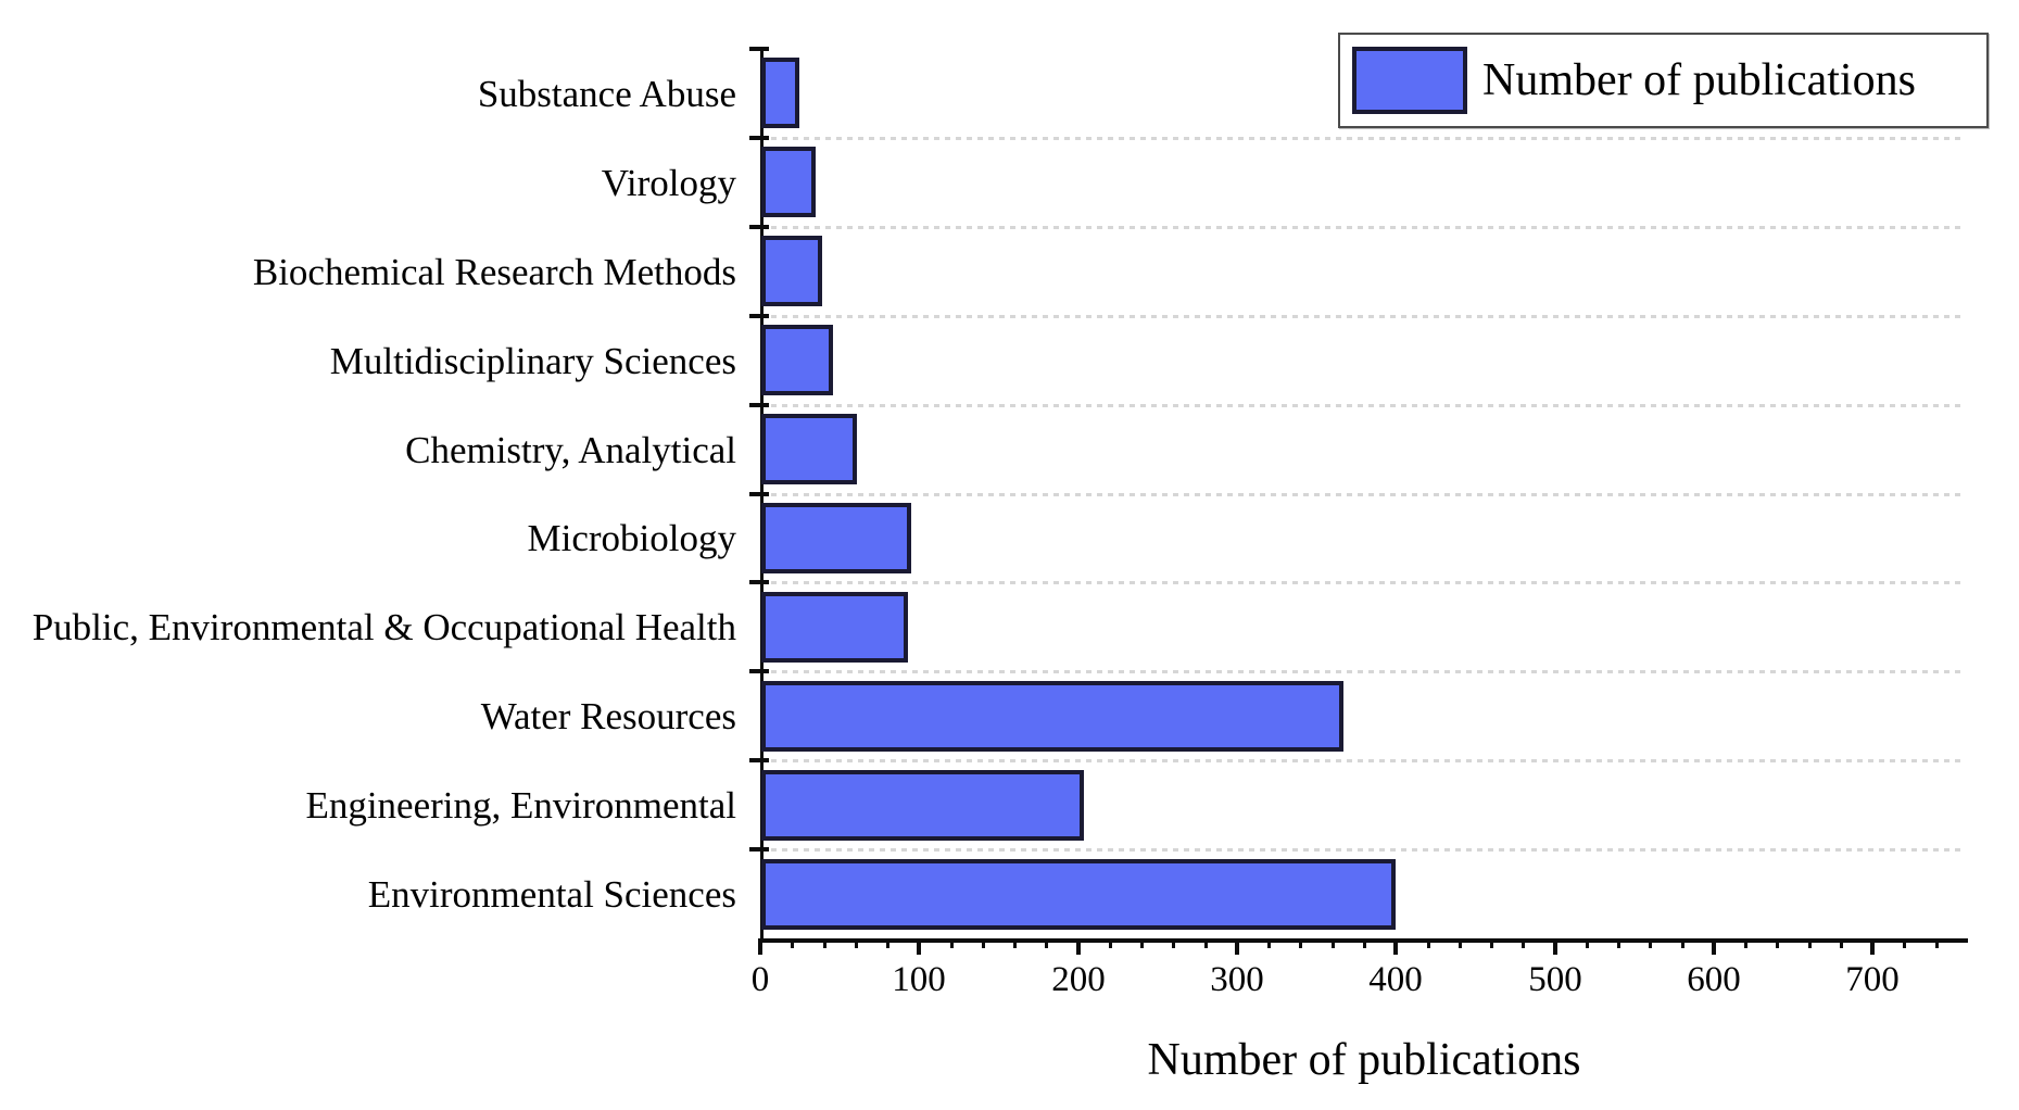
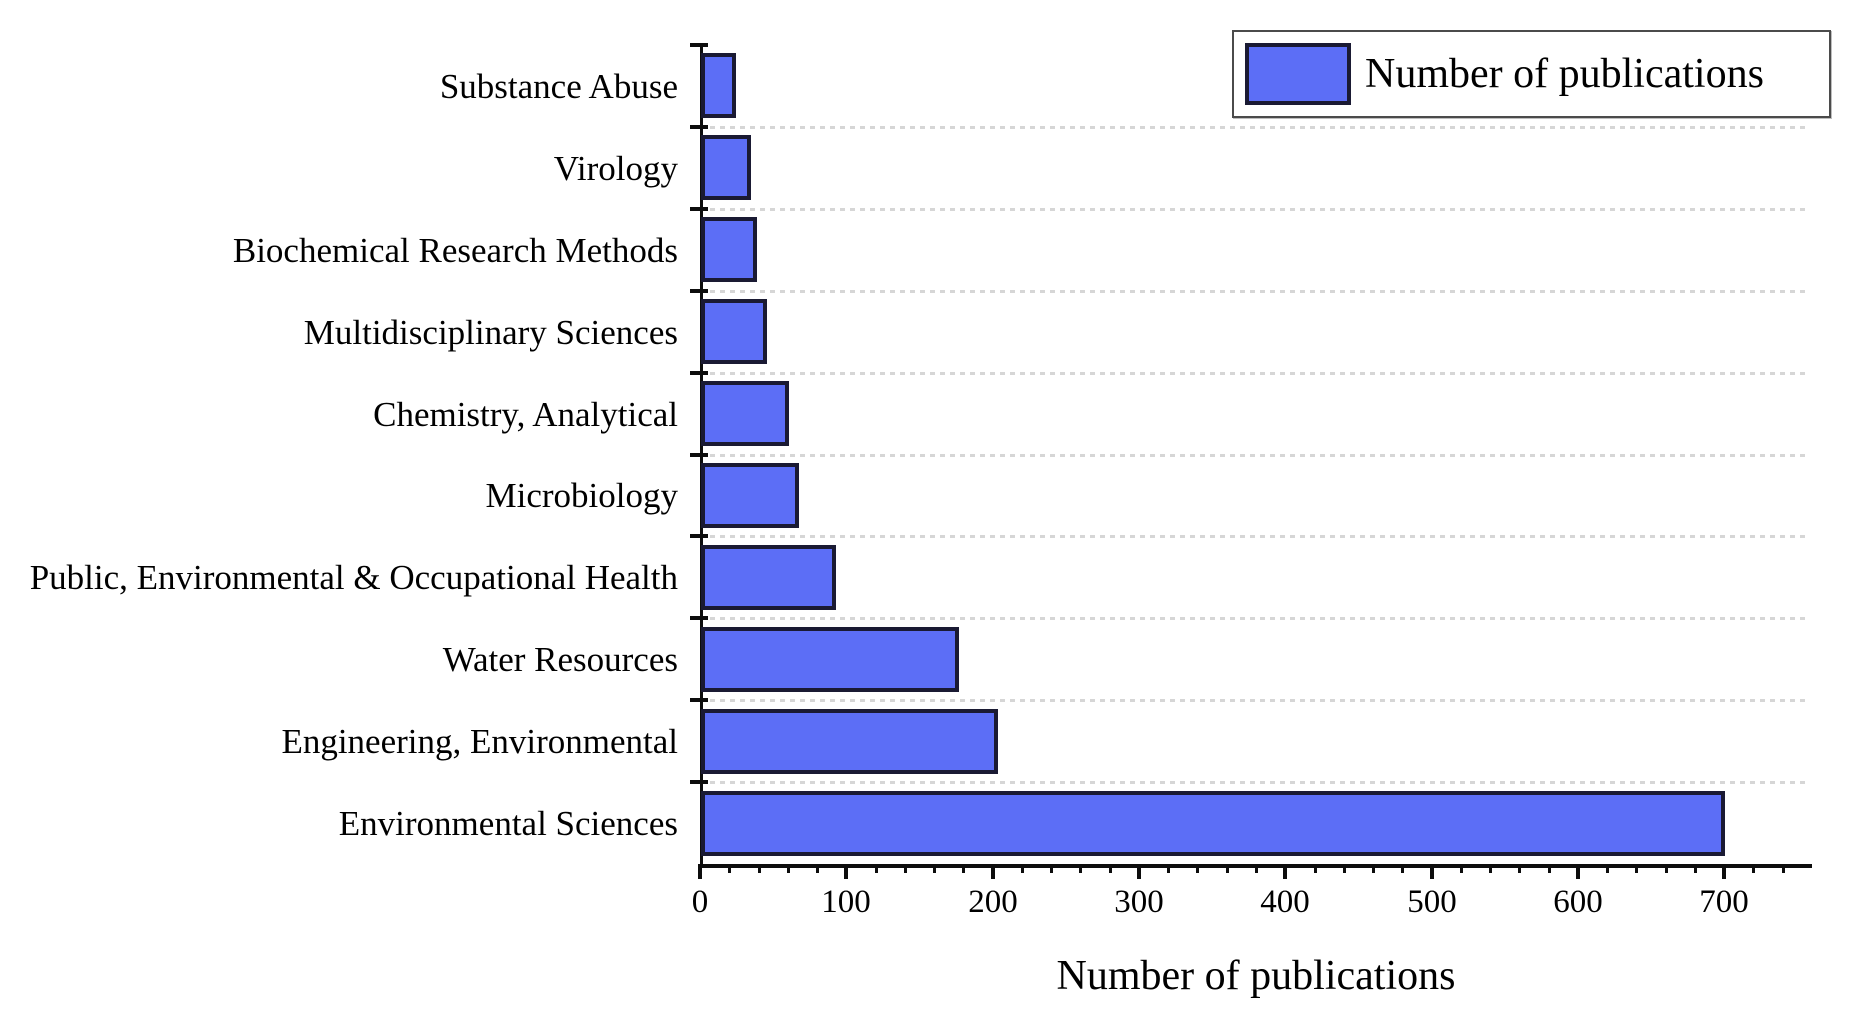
Microbiology: 94 -> 67
Water Resources: 366 -> 176
Environmental Sciences: 399 -> 700
